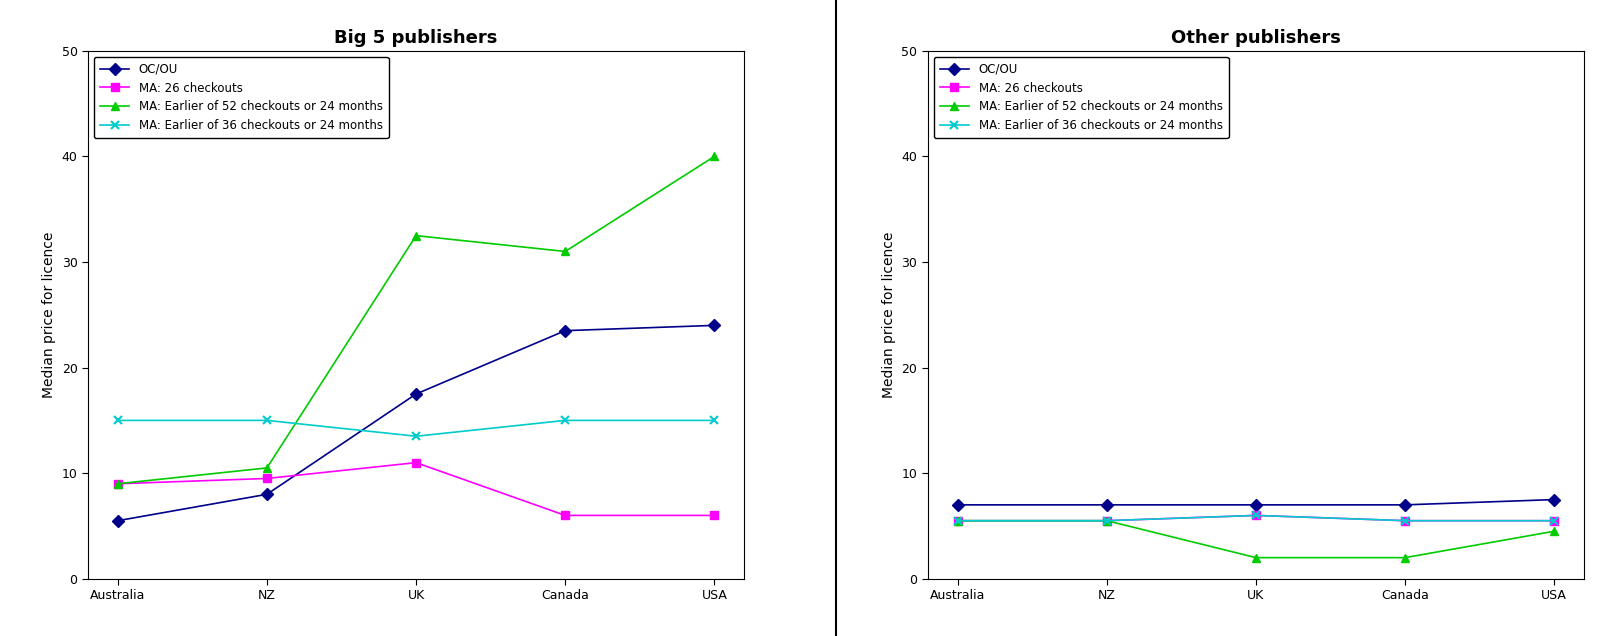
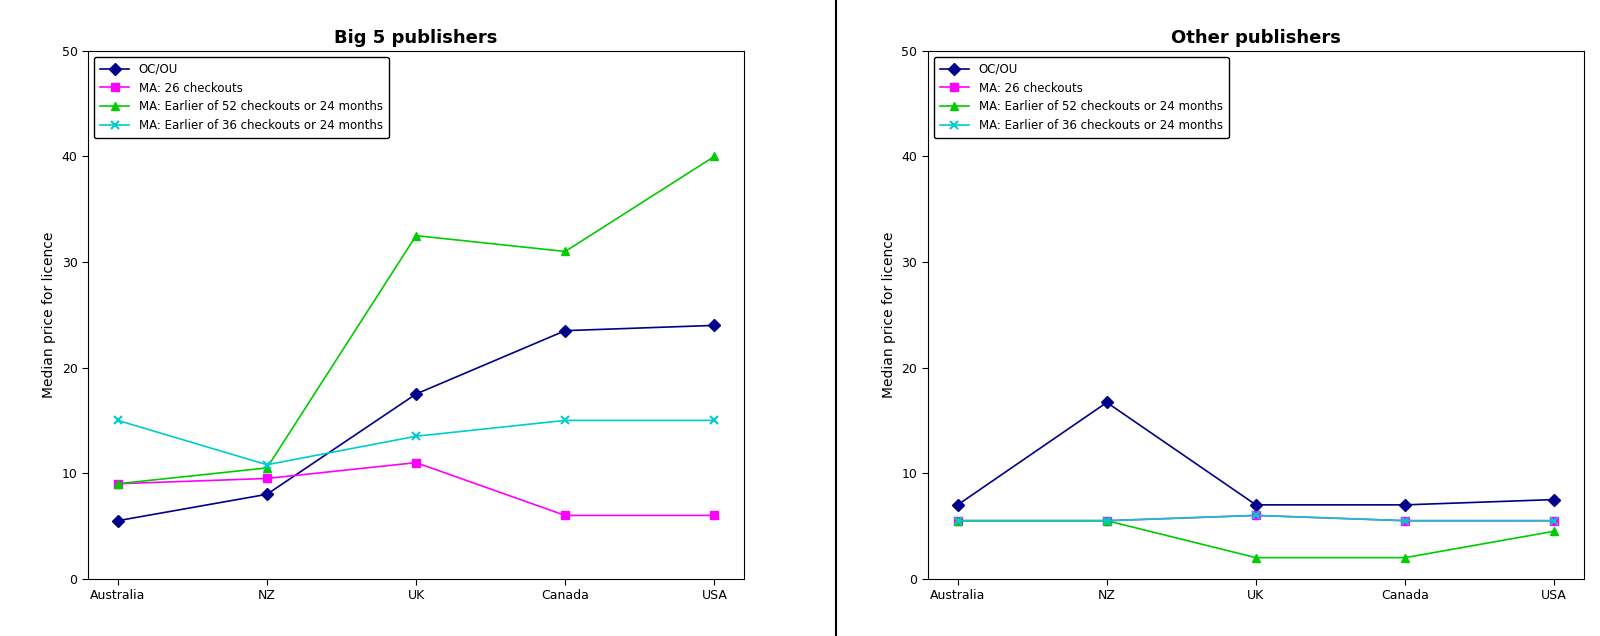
Big 5 publishers/MA: Earlier of 36 checkouts or 24 months/NZ: 15.0 -> 10.8
Other publishers/OC/OU/NZ: 7.0 -> 16.7
